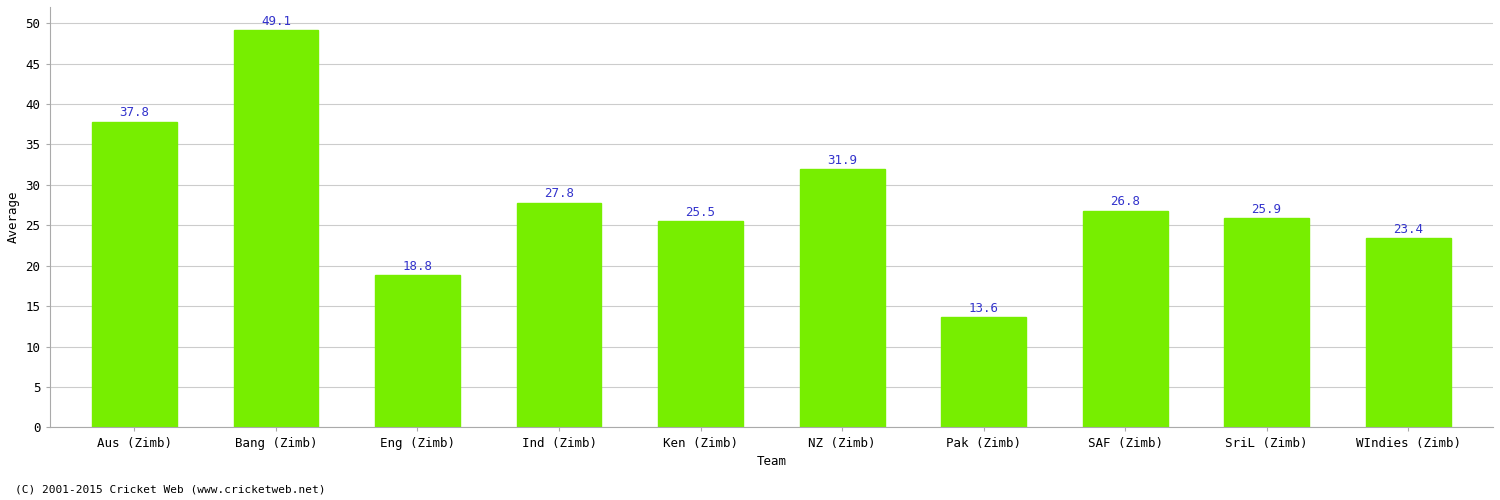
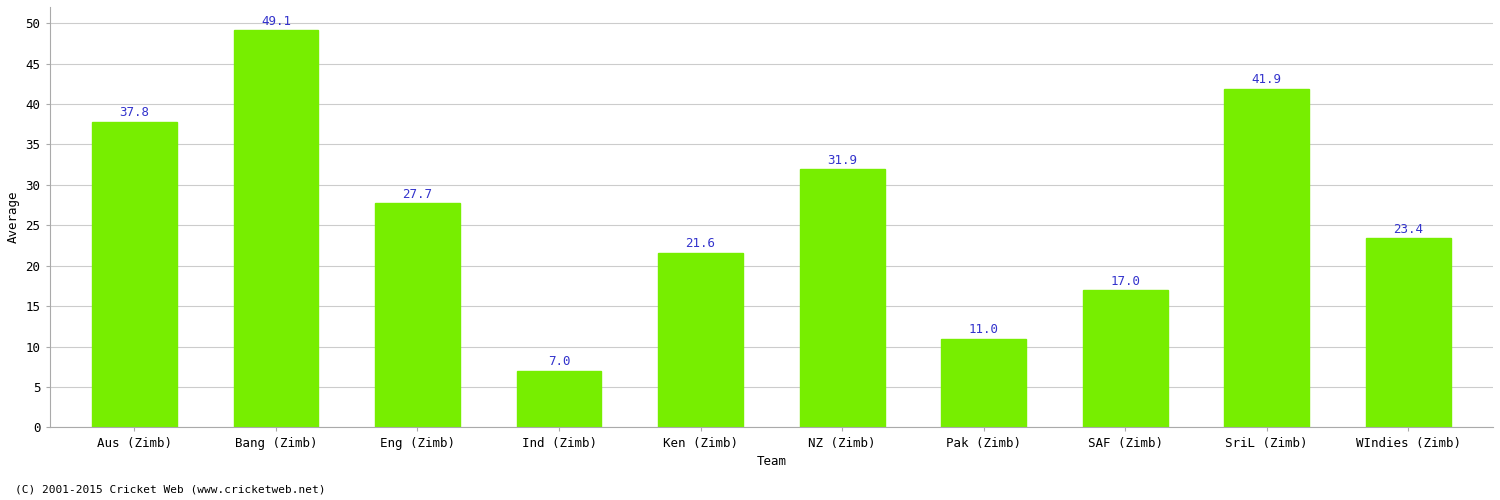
Eng (Zimb): 18.8 -> 27.7
Ind (Zimb): 27.8 -> 7.0
Ken (Zimb): 25.5 -> 21.6
Pak (Zimb): 13.6 -> 11.0
SAF (Zimb): 26.8 -> 17.0
SriL (Zimb): 25.9 -> 41.9
